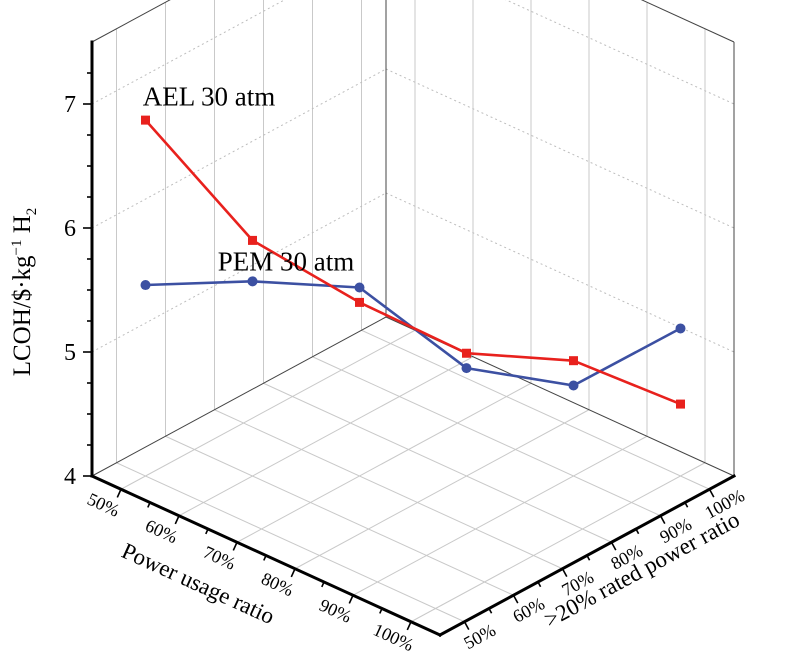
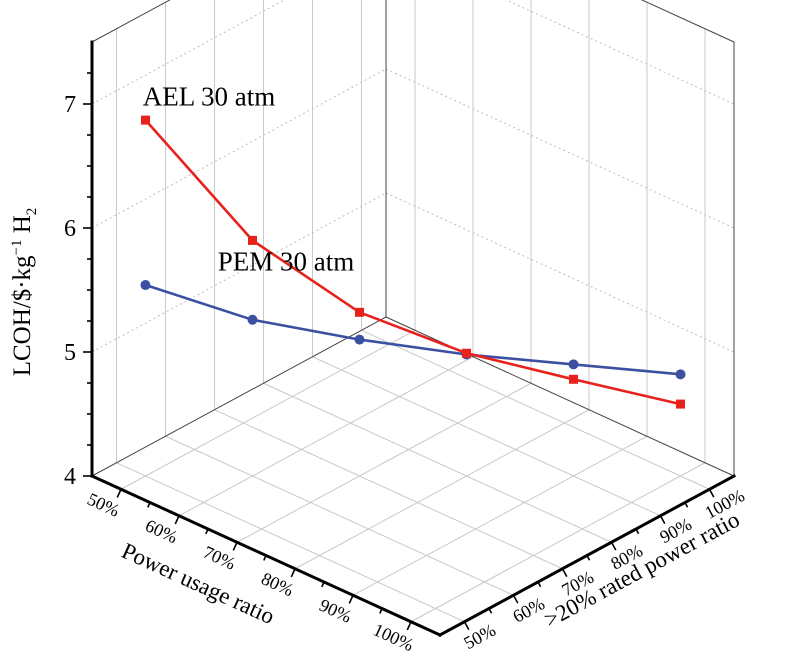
PEM 30 atm/60%: 5.57 -> 5.26
AEL 30 atm/70%: 5.40 -> 5.32
PEM 30 atm/70%: 5.52 -> 5.10
PEM 30 atm/80%: 4.87 -> 4.98
AEL 30 atm/90%: 4.93 -> 4.78
PEM 30 atm/90%: 4.73 -> 4.90
PEM 30 atm/100%: 5.19 -> 4.82
